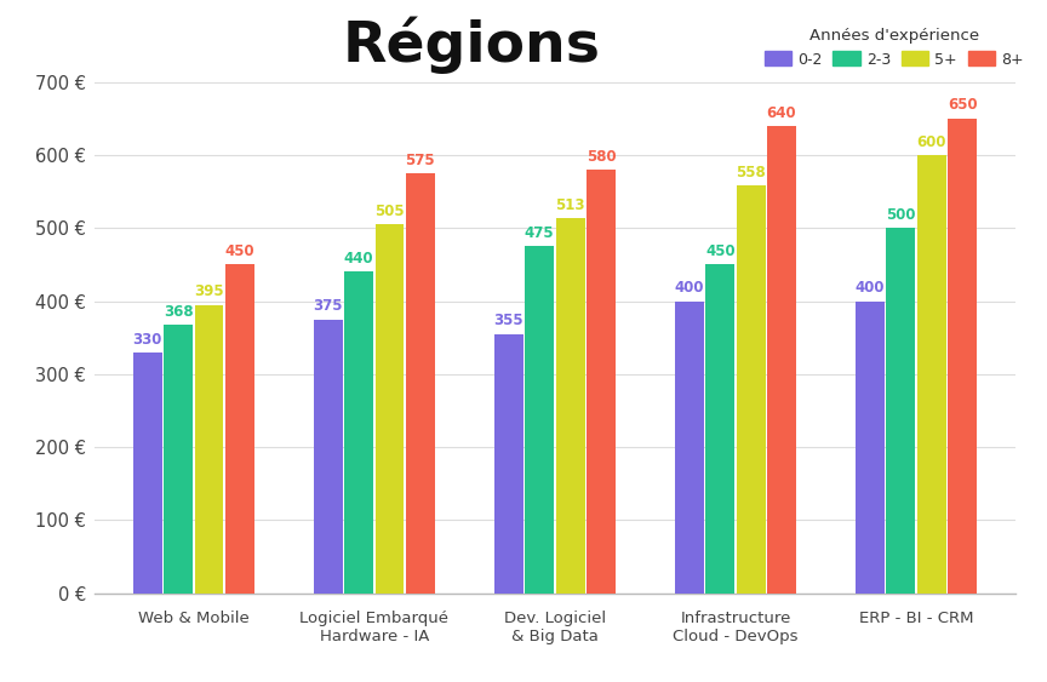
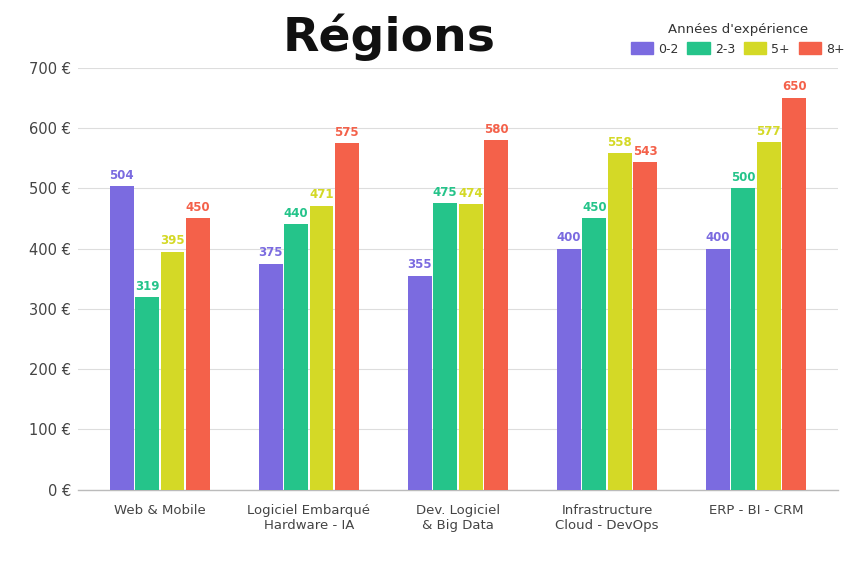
0-2/Web & Mobile: 330 -> 504
2-3/Web & Mobile: 368 -> 319
5+/Logiciel Embarqué Hardware - IA: 505 -> 471
5+/Dev. Logiciel & Big Data: 513 -> 474
8+/Infrastructure Cloud - DevOps: 640 -> 543
5+/ERP - BI - CRM: 600 -> 577
